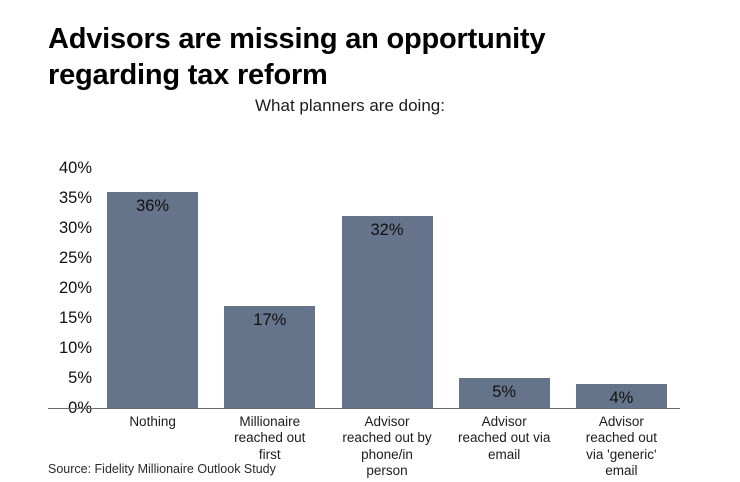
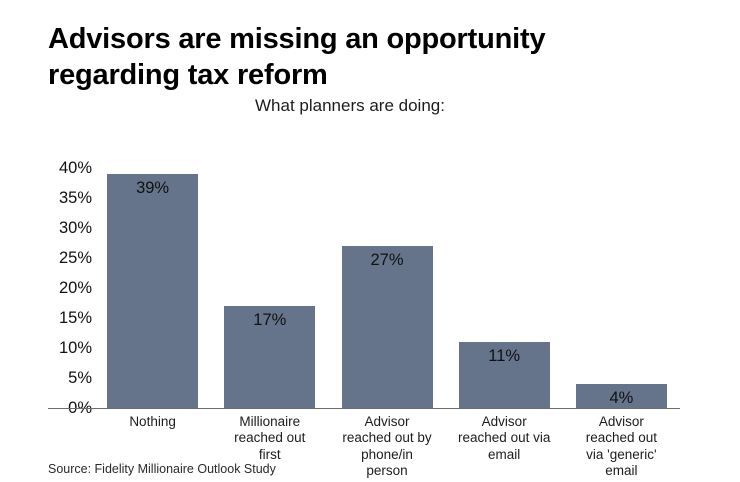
Nothing: 36% -> 39%
Advisor reached out by phone/in person: 32% -> 27%
Advisor reached out via email: 5% -> 11%
